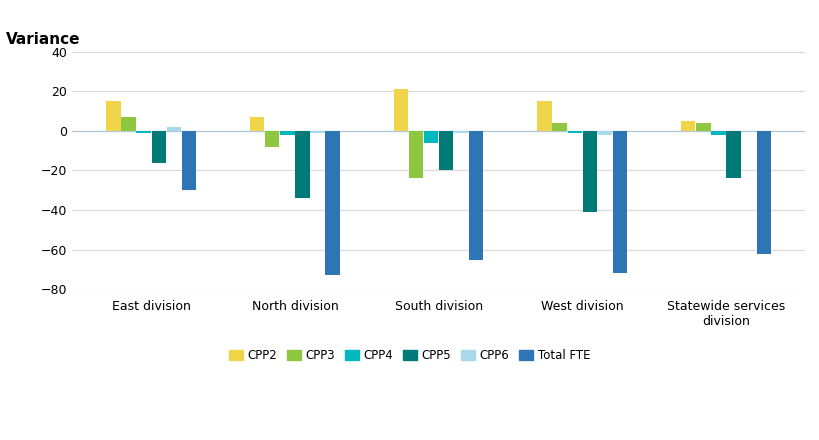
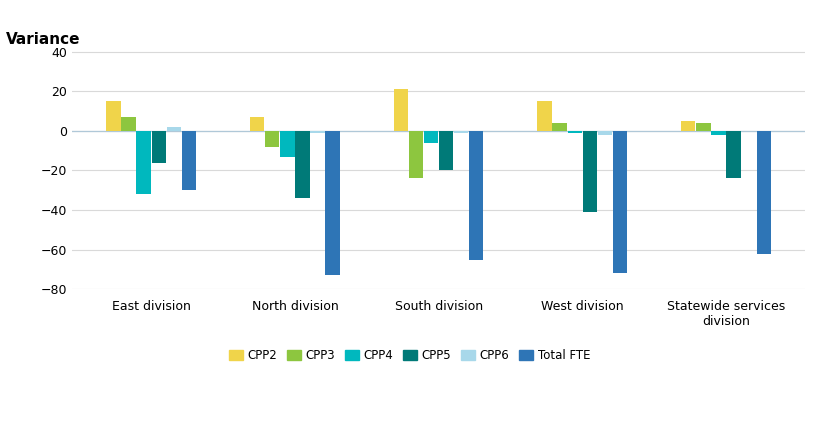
CPP4/East division: -1 -> -32
CPP4/North division: -2 -> -13
